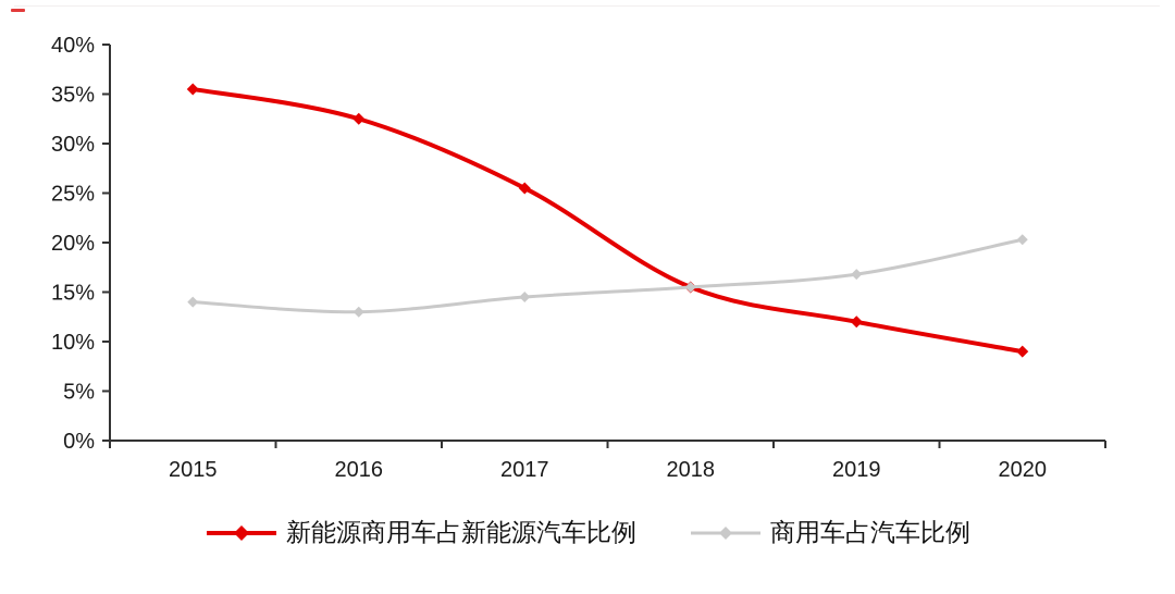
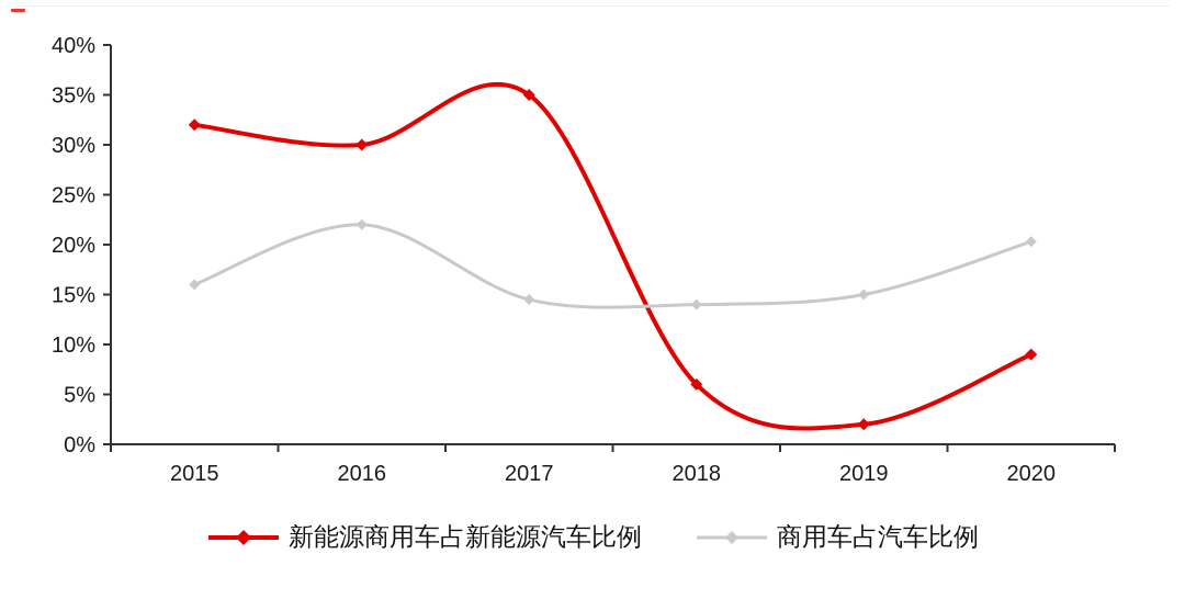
新能源商用车占新能源汽车比例/2015: 36% -> 32%
商用车占汽车比例/2015: 14% -> 16%
新能源商用车占新能源汽车比例/2016: 32% -> 30%
商用车占汽车比例/2016: 13% -> 22%
新能源商用车占新能源汽车比例/2017: 26% -> 35%
新能源商用车占新能源汽车比例/2018: 16% -> 6%
商用车占汽车比例/2018: 16% -> 14%
新能源商用车占新能源汽车比例/2019: 12% -> 2%
商用车占汽车比例/2019: 17% -> 15%
